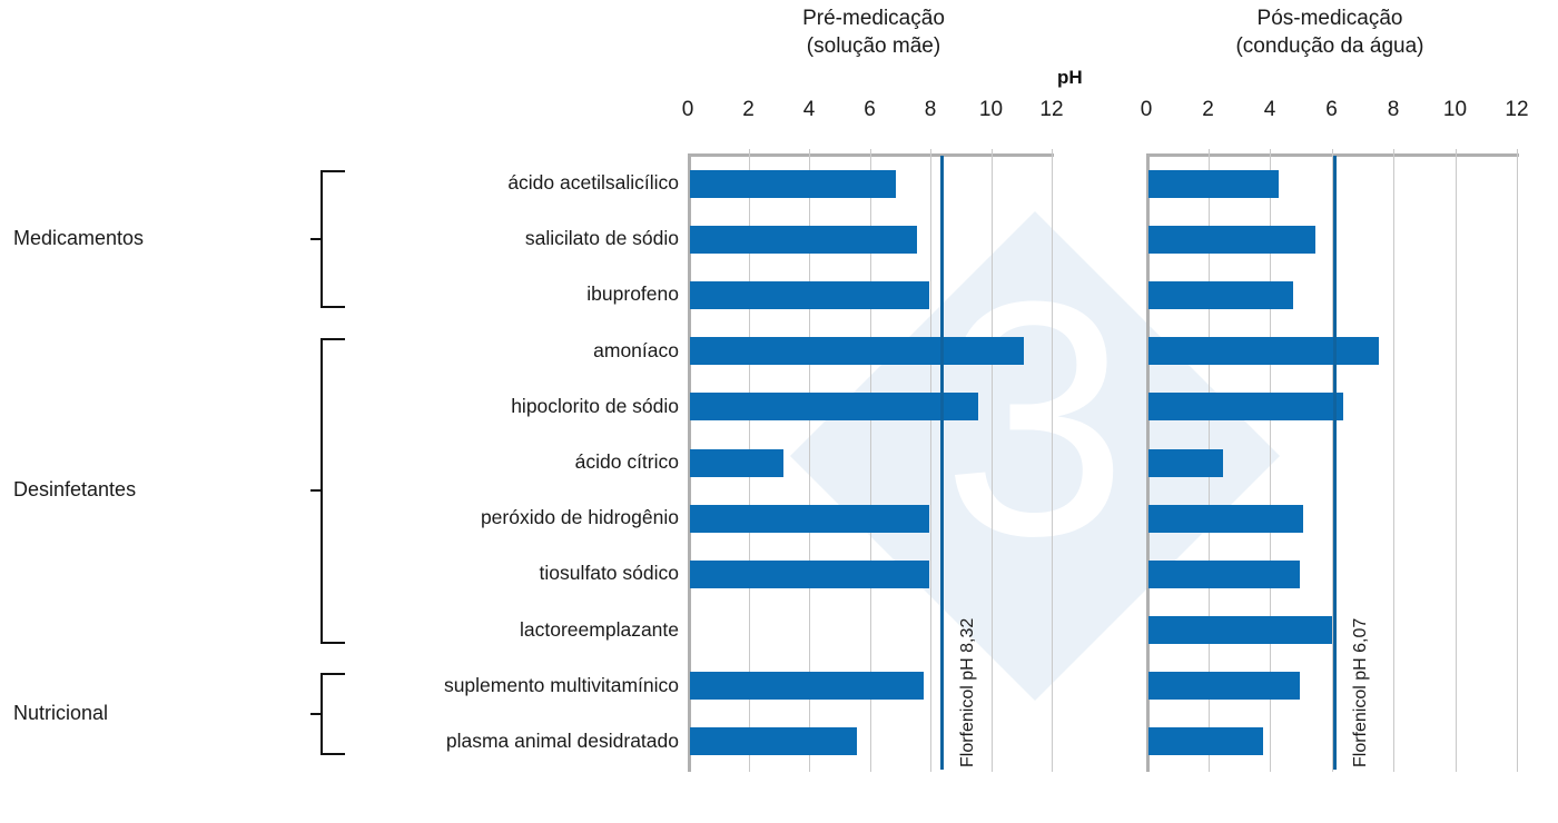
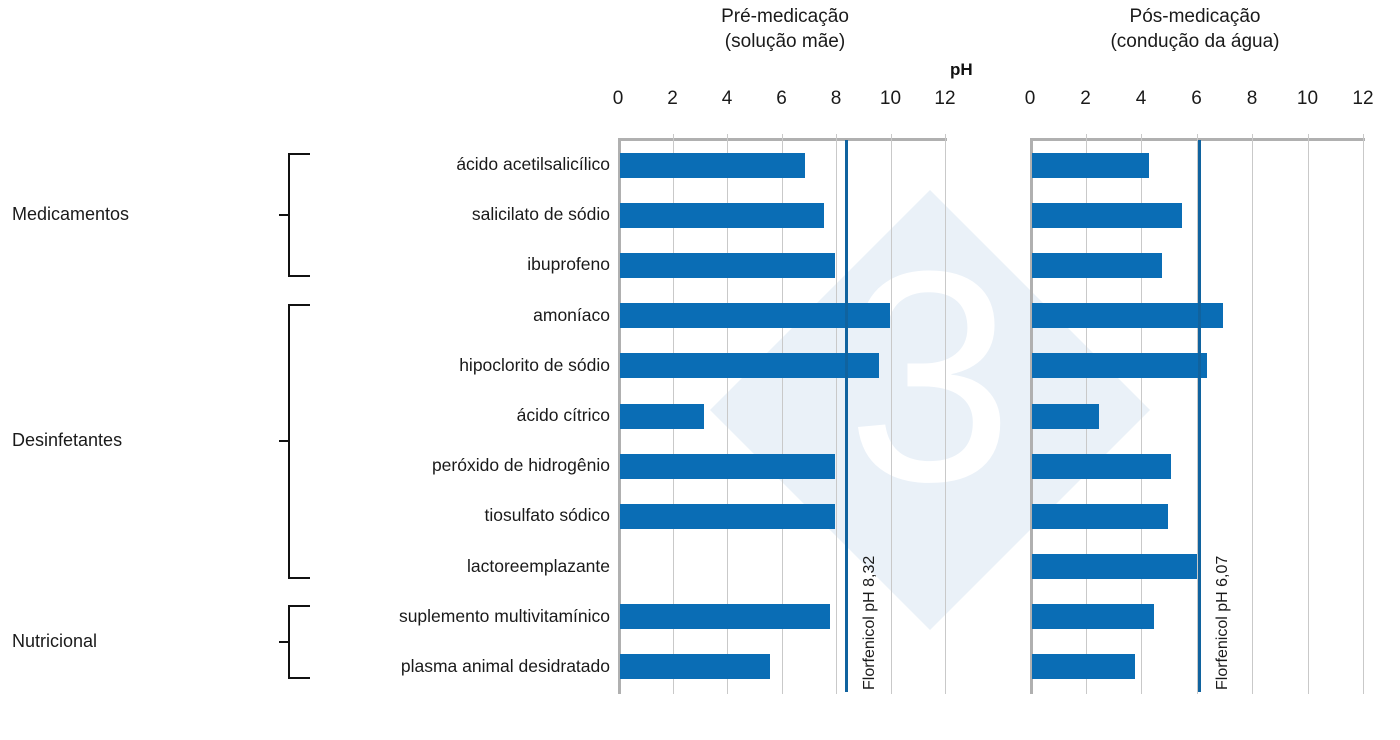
Pré-medicação (solução mãe)/amoníaco: 11.0 -> 9.9
Pós-medicação (condução da água)/amoníaco: 7.5 -> 6.9
Pós-medicação (condução da água)/suplemento multivitamínico: 4.9 -> 4.4
